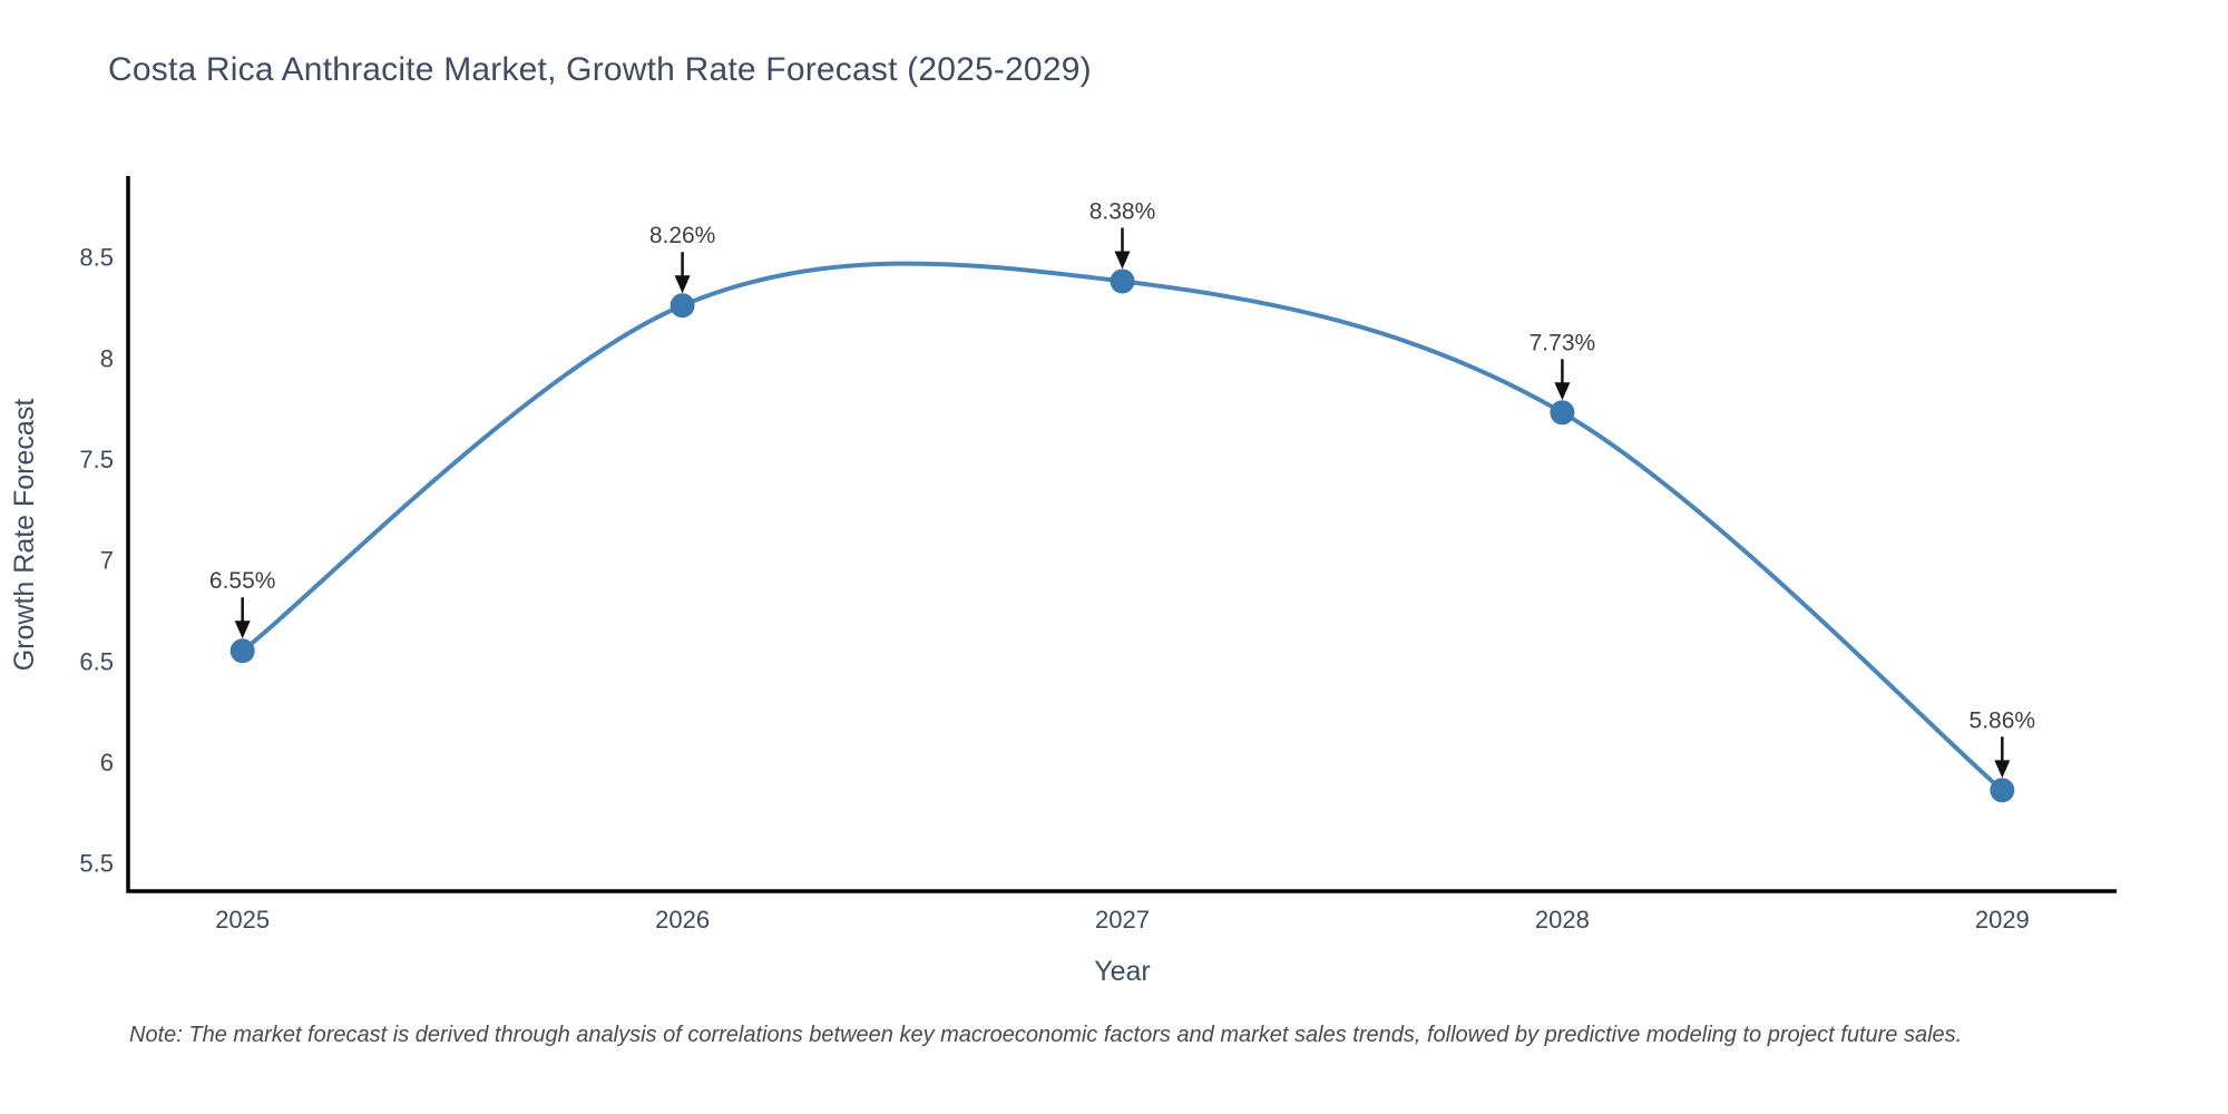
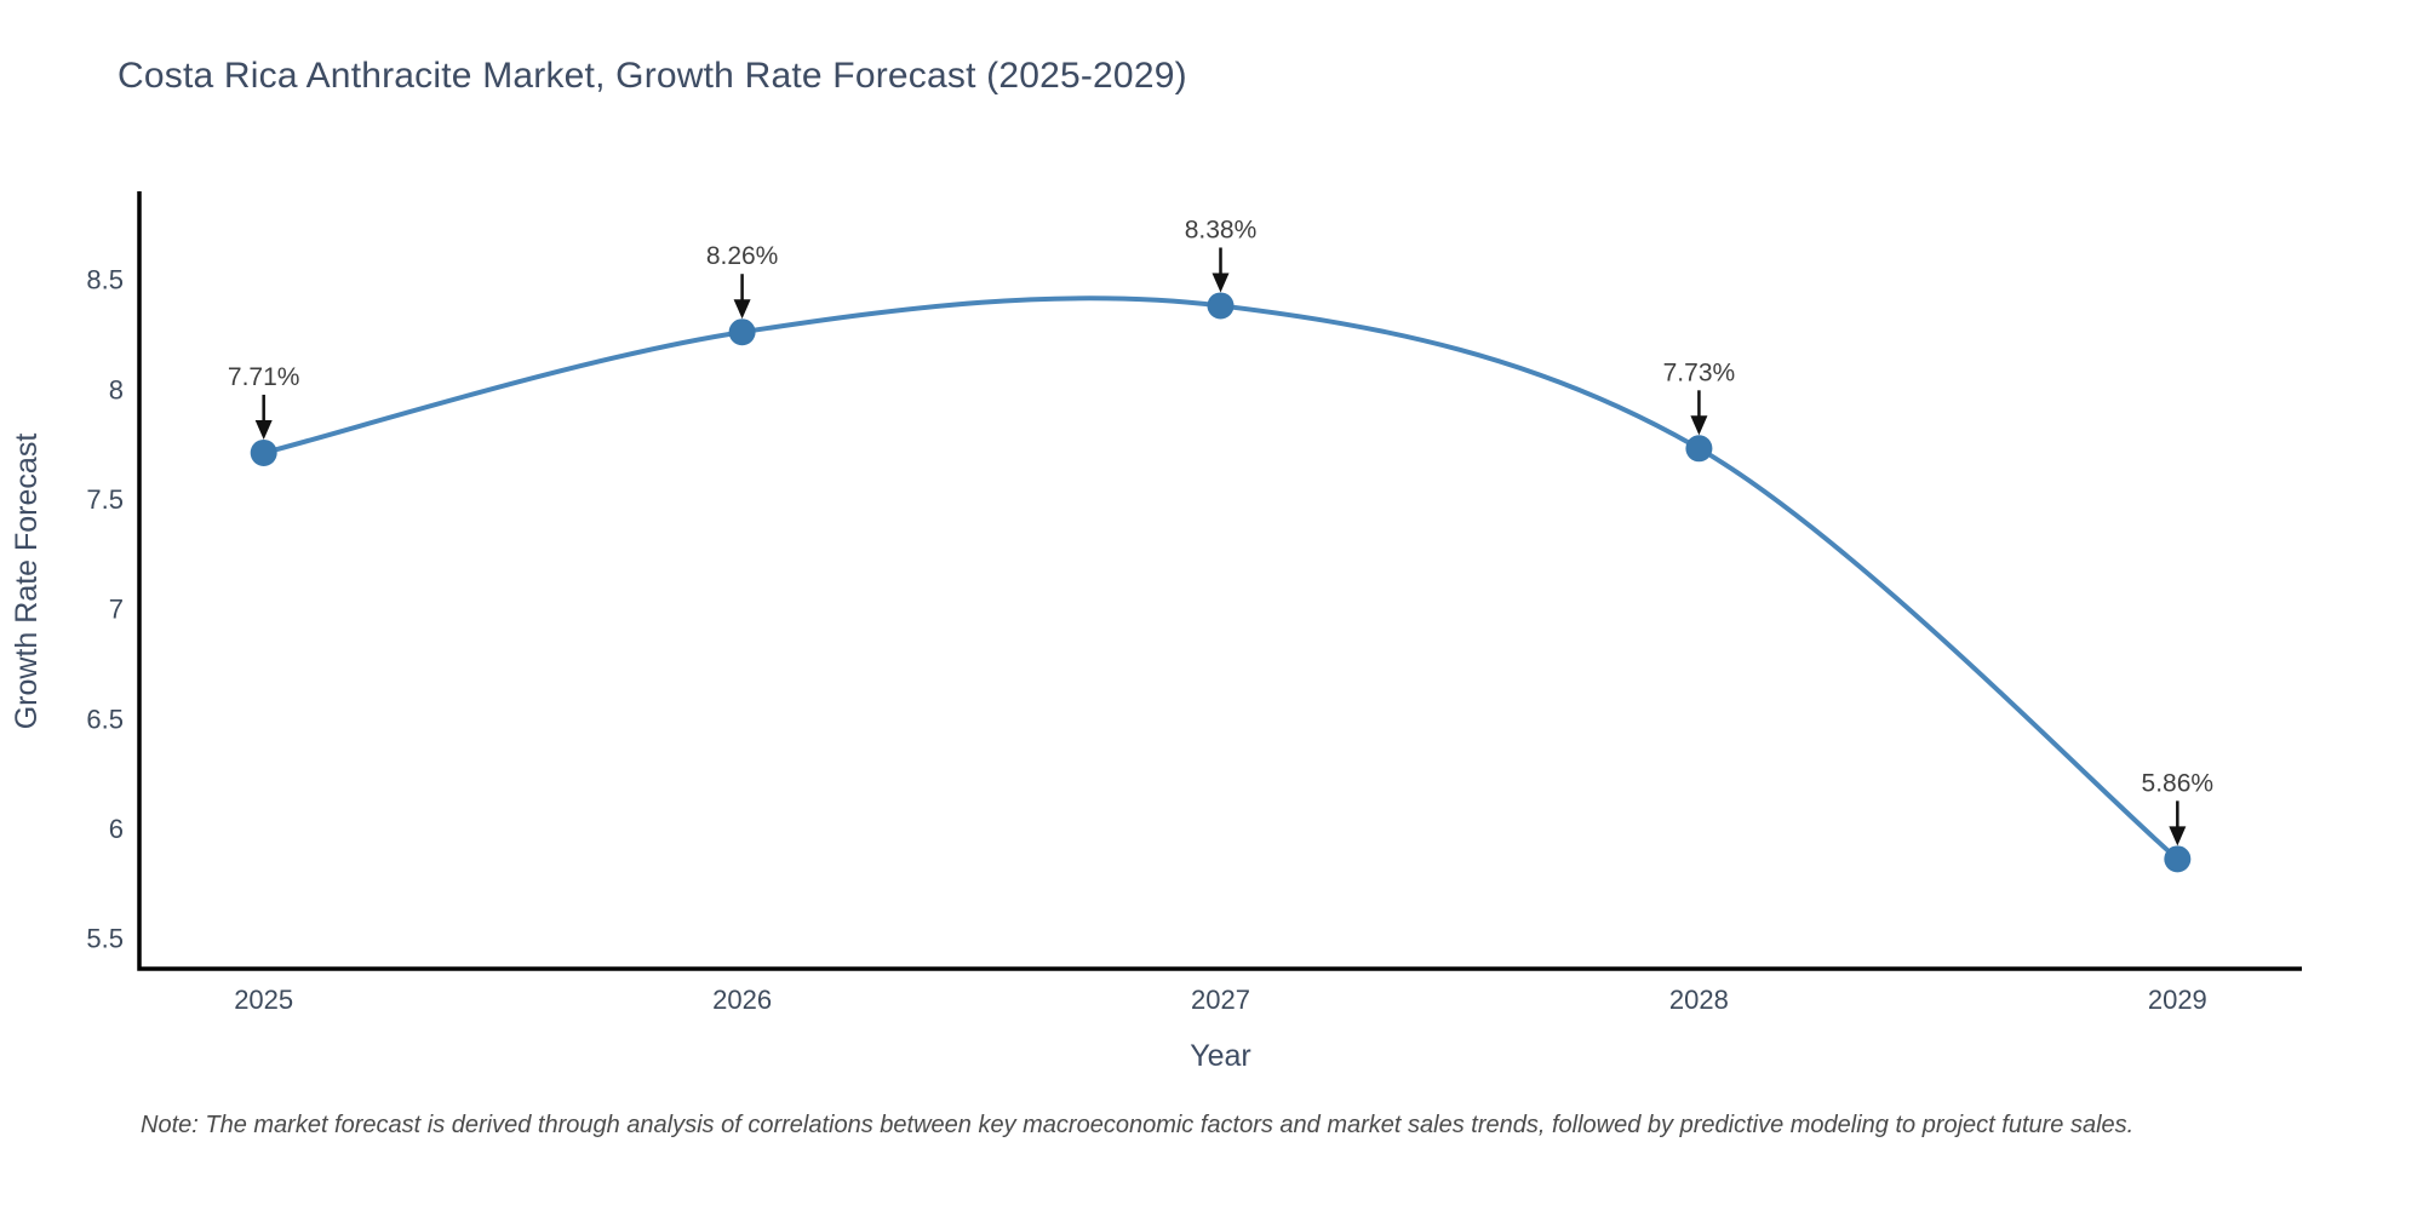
2025: 6.55% -> 7.71%
